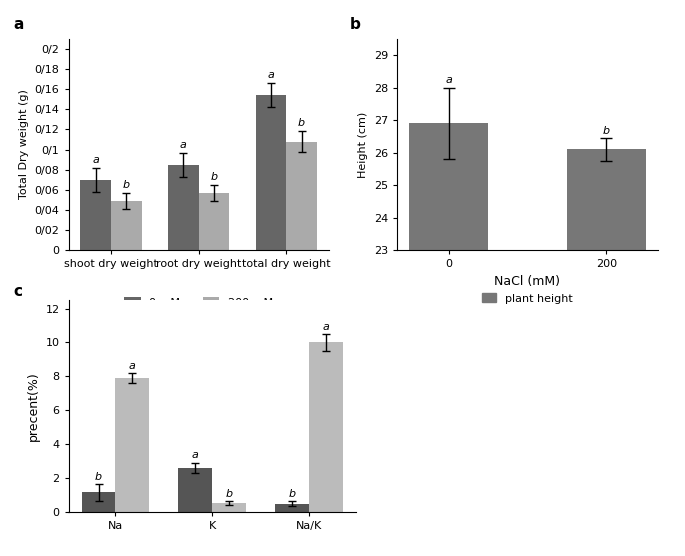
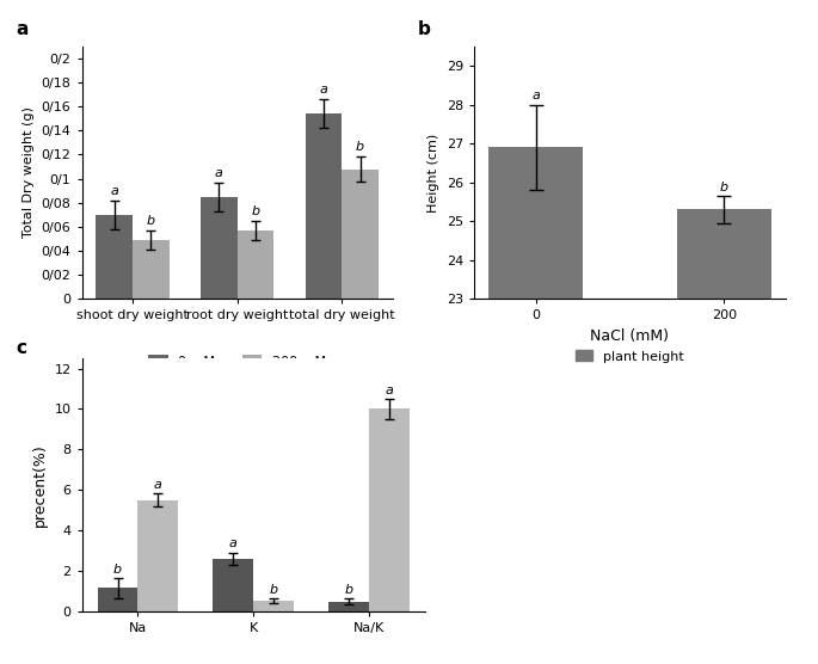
200: 26.1 -> 25.3
200 mM/Na: 7.9 -> 5.5
